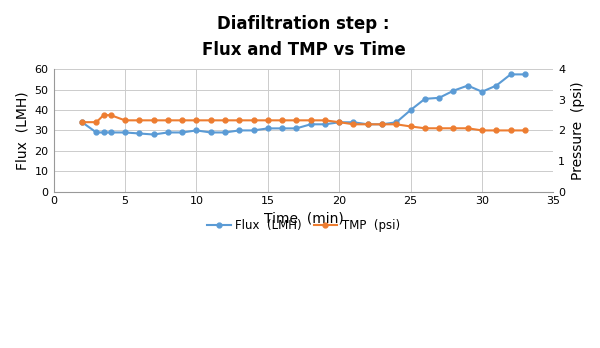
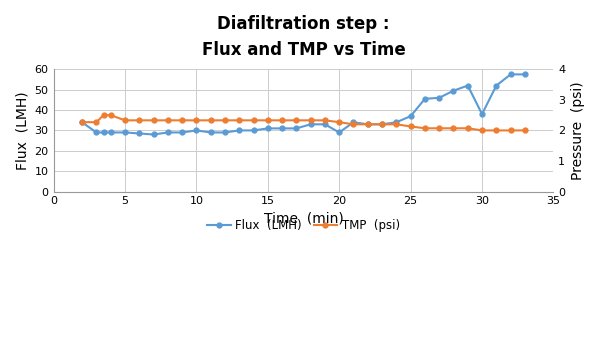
Flux (LMH)/20: 34.0 -> 29.0
Flux (LMH)/25: 40.0 -> 37.0
Flux (LMH)/30: 49.0 -> 38.0
